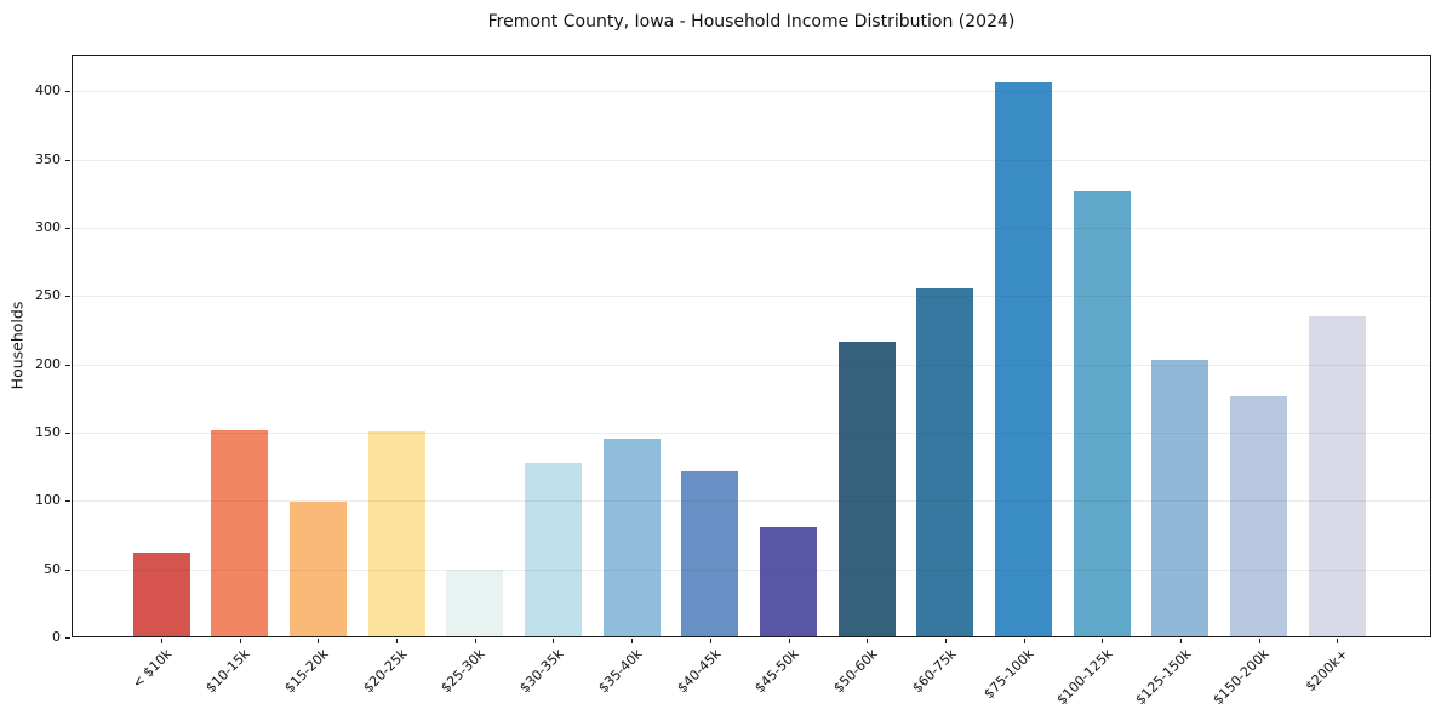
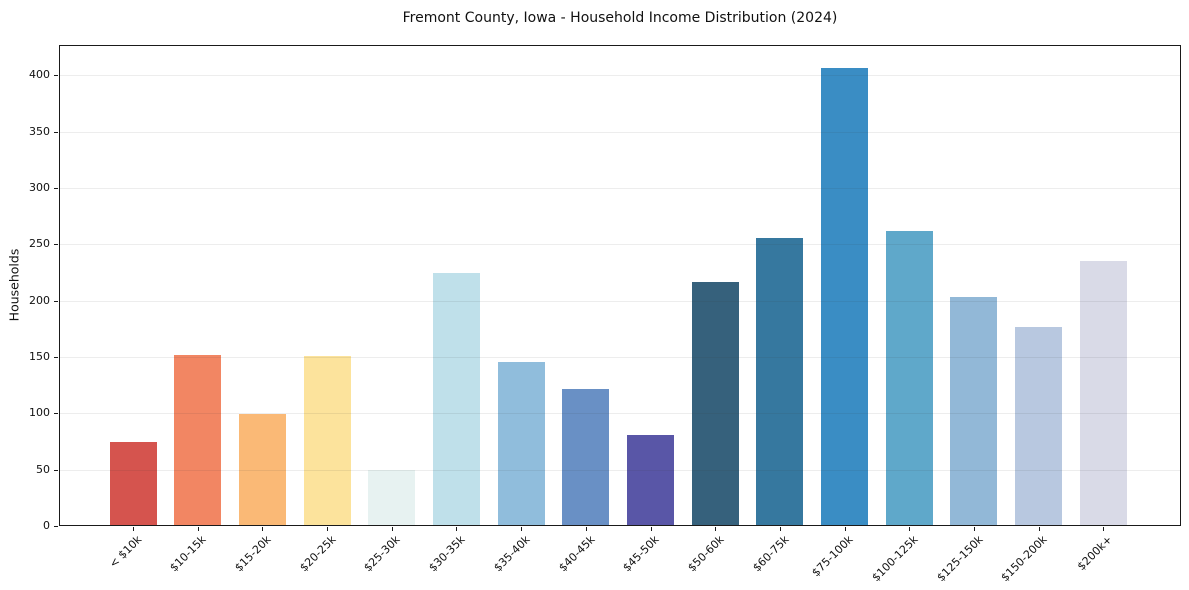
< $10k: 62 -> 75
$30-35k: 128 -> 225
$100-125k: 327 -> 262
